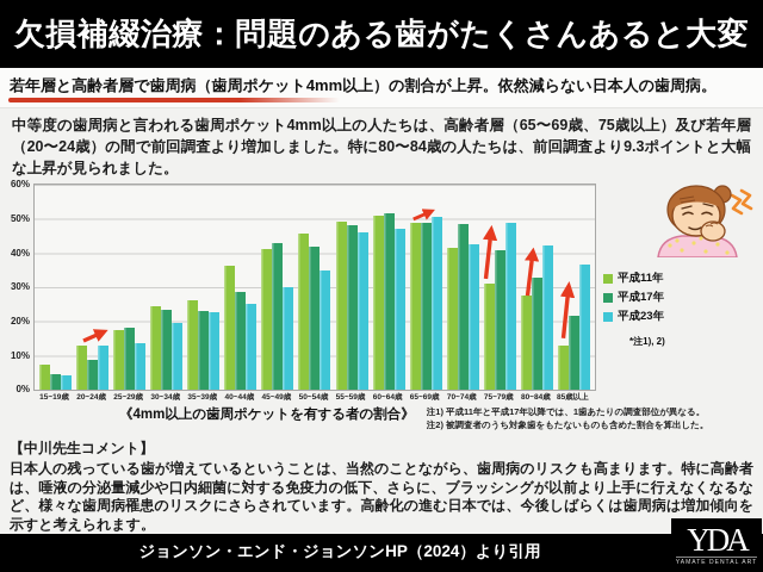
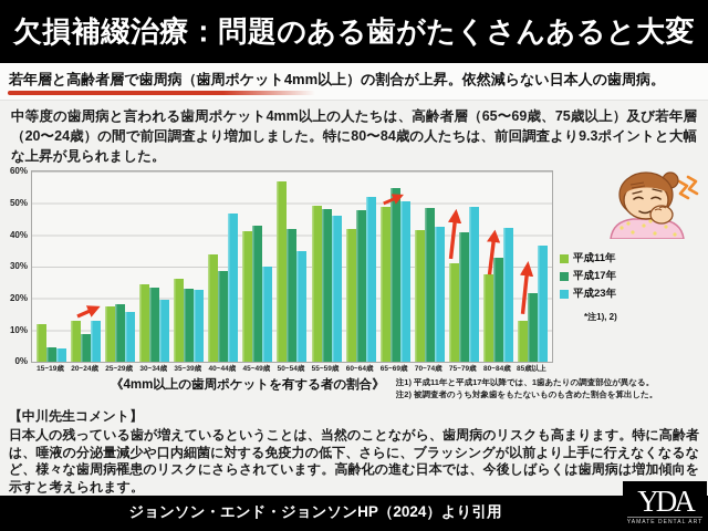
平成11年/15~19歳: 8% -> 12%
平成23年/25~29歳: 14% -> 16%
平成11年/40~44歳: 36% -> 34%
平成23年/40~44歳: 25% -> 47%
平成11年/50~54歳: 46% -> 57%
平成11年/60~64歳: 51% -> 42%
平成17年/60~64歳: 52% -> 48%
平成23年/60~64歳: 47% -> 52%
平成17年/65~69歳: 49% -> 55%
